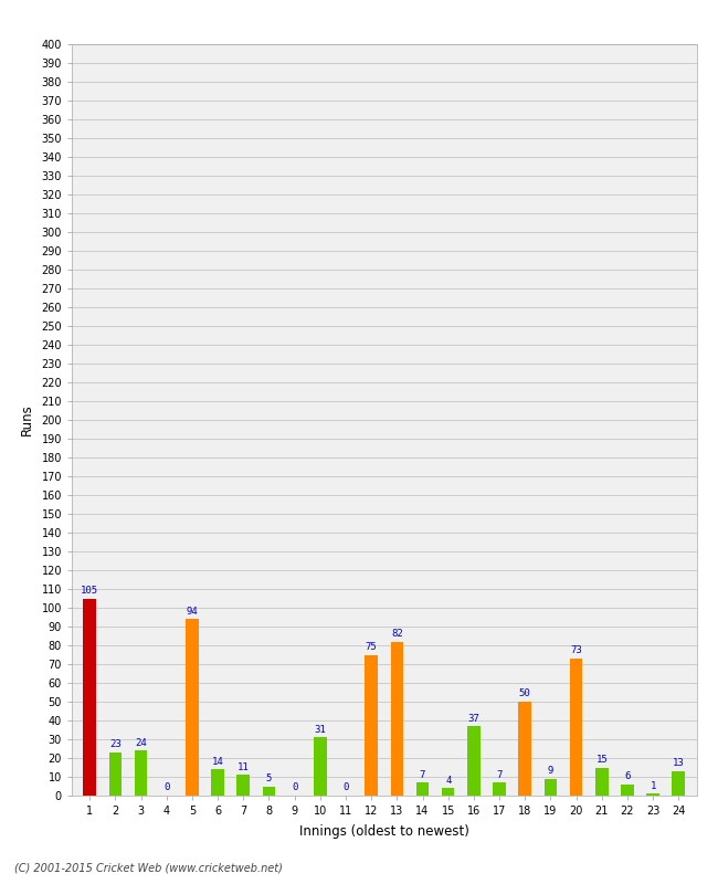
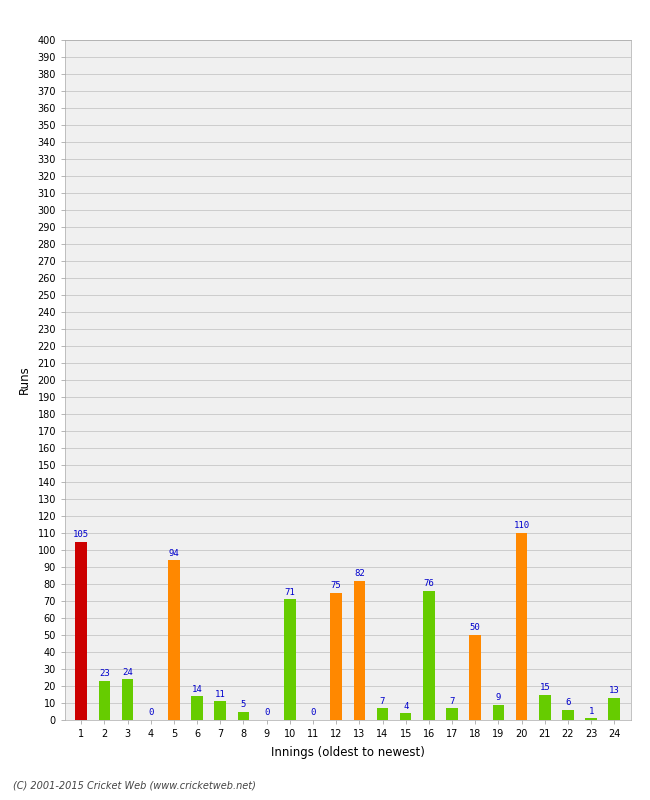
10: 31 -> 71
16: 37 -> 76
20: 73 -> 110
